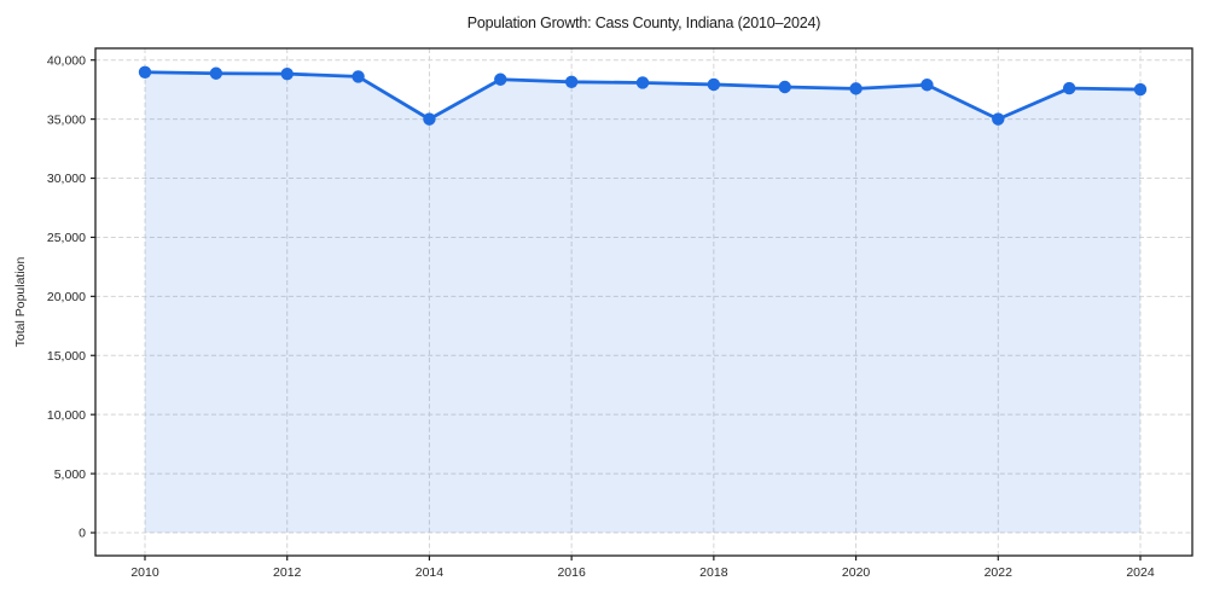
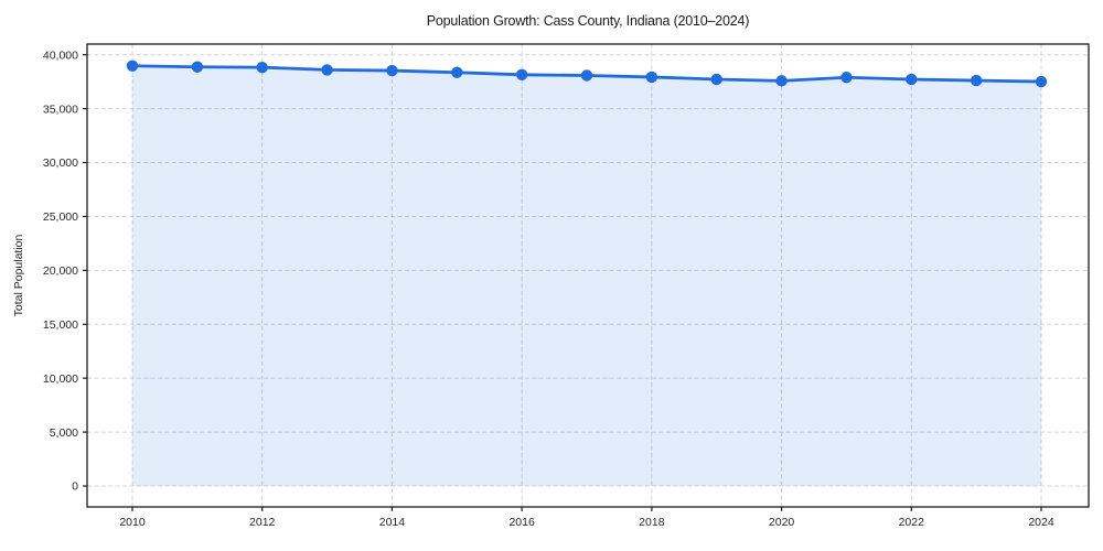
2014: 35000 -> 39000
2022: 35000 -> 38000
